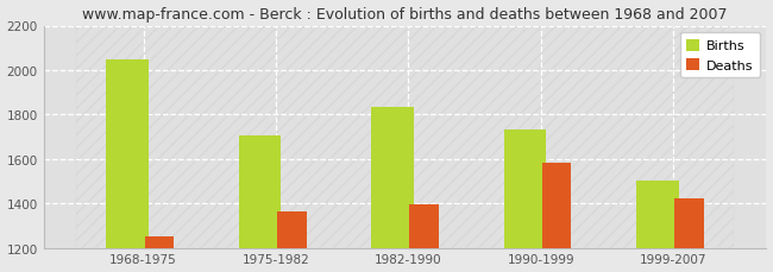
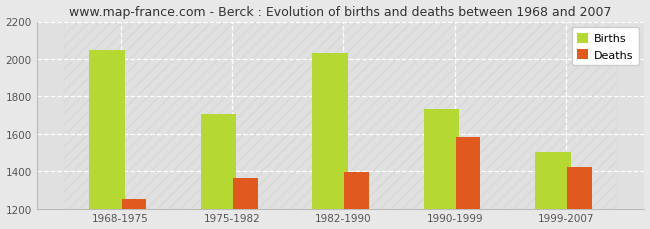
Births/1982-1990: 1840 -> 2030
